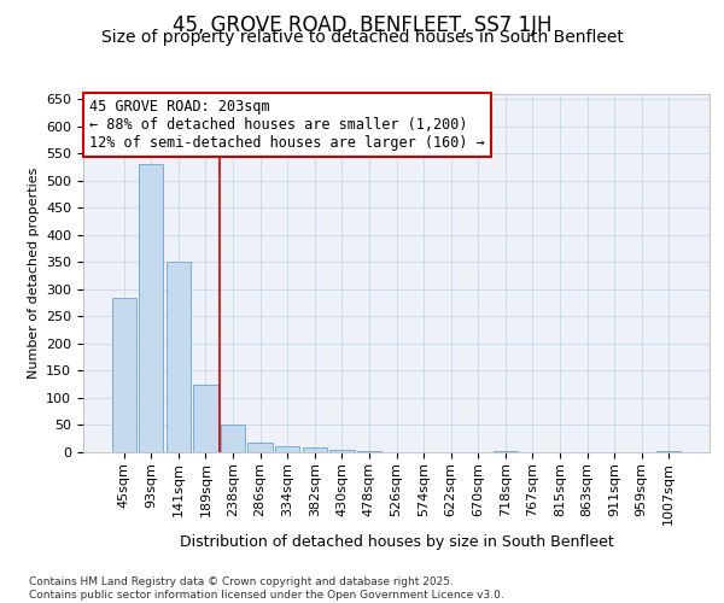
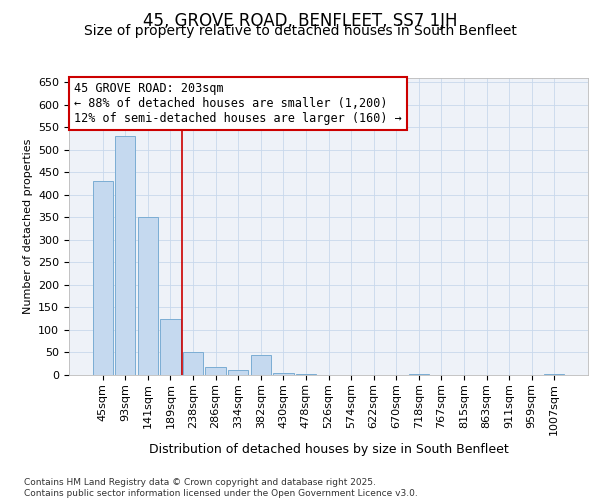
45sqm: 285 -> 430
382sqm: 8 -> 45
